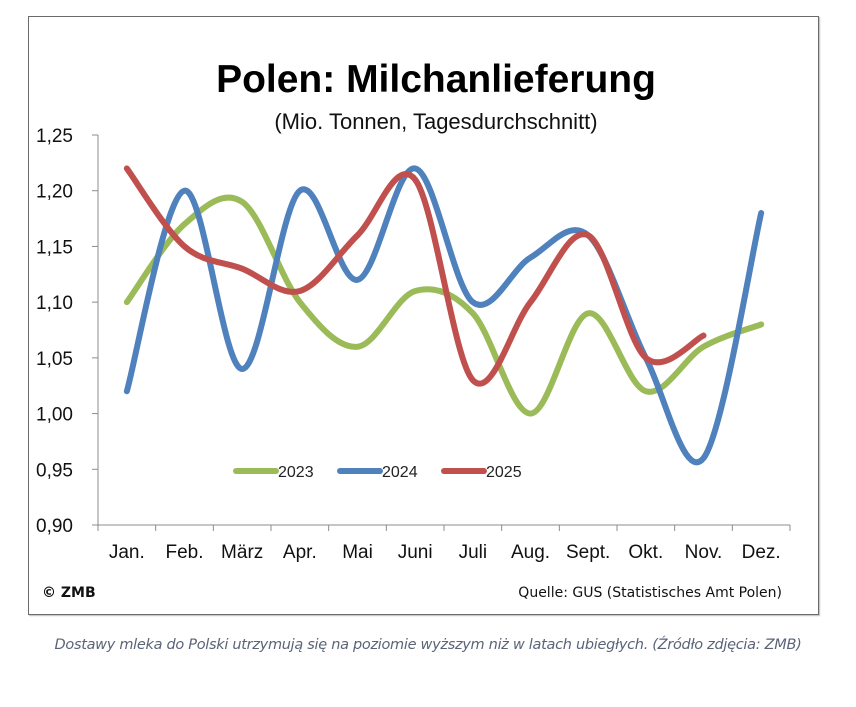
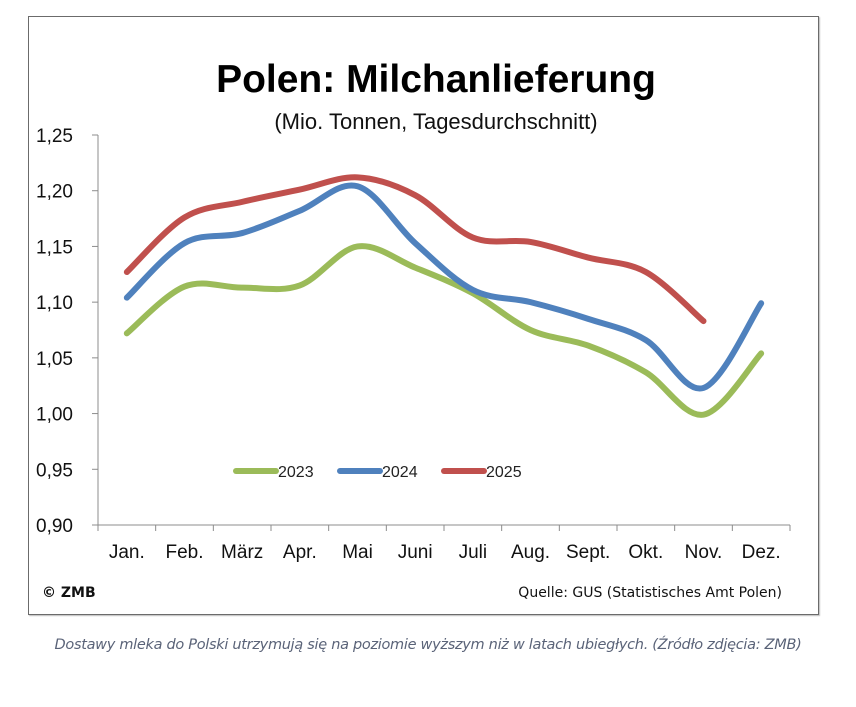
2023/Jan.: 1,10 -> 1,07
2024/Jan.: 1,02 -> 1,10
2025/Jan.: 1,22 -> 1,13
2023/Feb.: 1,17 -> 1,11
2024/Feb.: 1,20 -> 1,15
2025/Feb.: 1,15 -> 1,18
2023/März: 1,19 -> 1,11
2024/März: 1,04 -> 1,16
2025/März: 1,13 -> 1,19
2023/Apr.: 1,10 -> 1,11
2024/Apr.: 1,20 -> 1,18
2025/Apr.: 1,11 -> 1,20
2023/Mai: 1,06 -> 1,15
2024/Mai: 1,12 -> 1,20
2025/Mai: 1,16 -> 1,21
2023/Juni: 1,11 -> 1,13
2024/Juni: 1,22 -> 1,15
2025/Juni: 1,21 -> 1,20
2023/Juli: 1,09 -> 1,11
2024/Juli: 1,10 -> 1,11
2025/Juli: 1,03 -> 1,16
2023/Aug.: 1,00 -> 1,07
2024/Aug.: 1,14 -> 1,10
2025/Aug.: 1,10 -> 1,15
2023/Sept.: 1,09 -> 1,06
2024/Sept.: 1,16 -> 1,08
2025/Sept.: 1,16 -> 1,14
2023/Okt.: 1,02 -> 1,04
2024/Okt.: 1,05 -> 1,07
2025/Okt.: 1,05 -> 1,13
2023/Nov.: 1,06 -> 1,00
2024/Nov.: 0,96 -> 1,02
2025/Nov.: 1,07 -> 1,08
2023/Dez.: 1,08 -> 1,05
2024/Dez.: 1,18 -> 1,10
